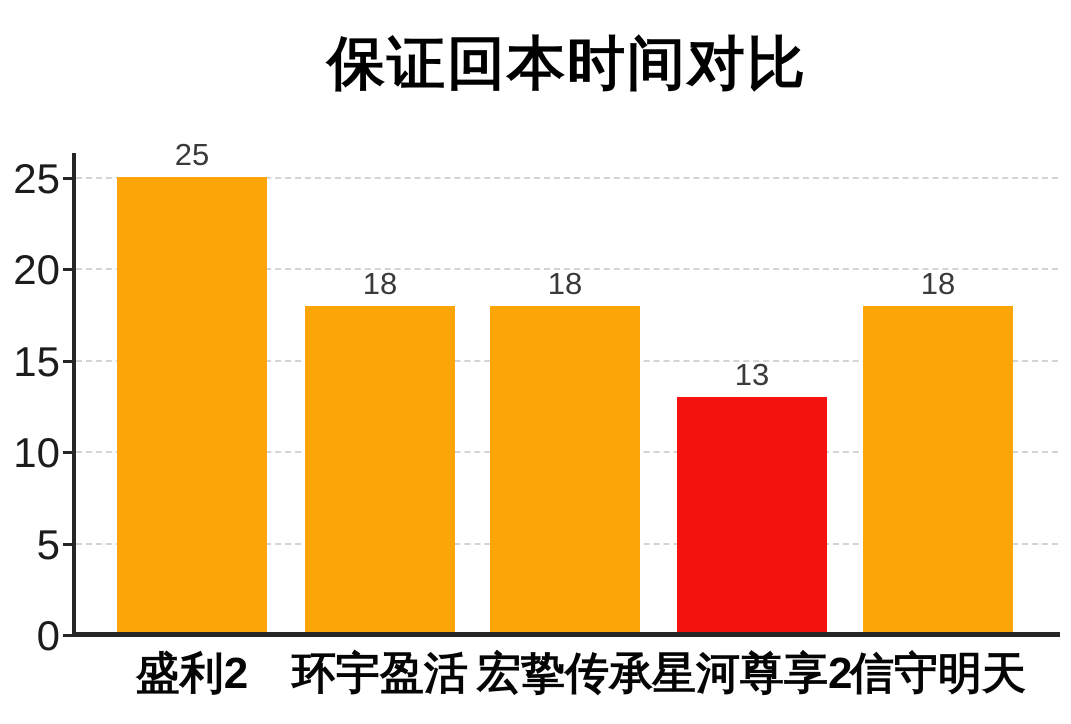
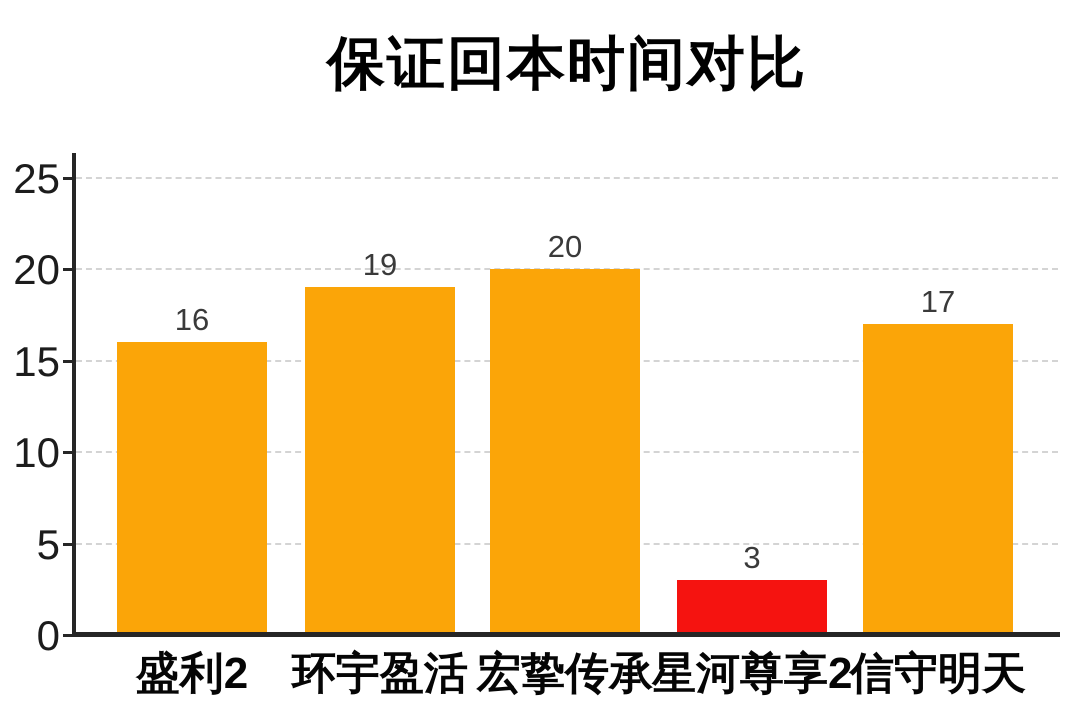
盛利2: 25 -> 16
环宇盈活: 18 -> 19
宏挚传承: 18 -> 20
星河尊享2: 13 -> 3
信守明天: 18 -> 17
